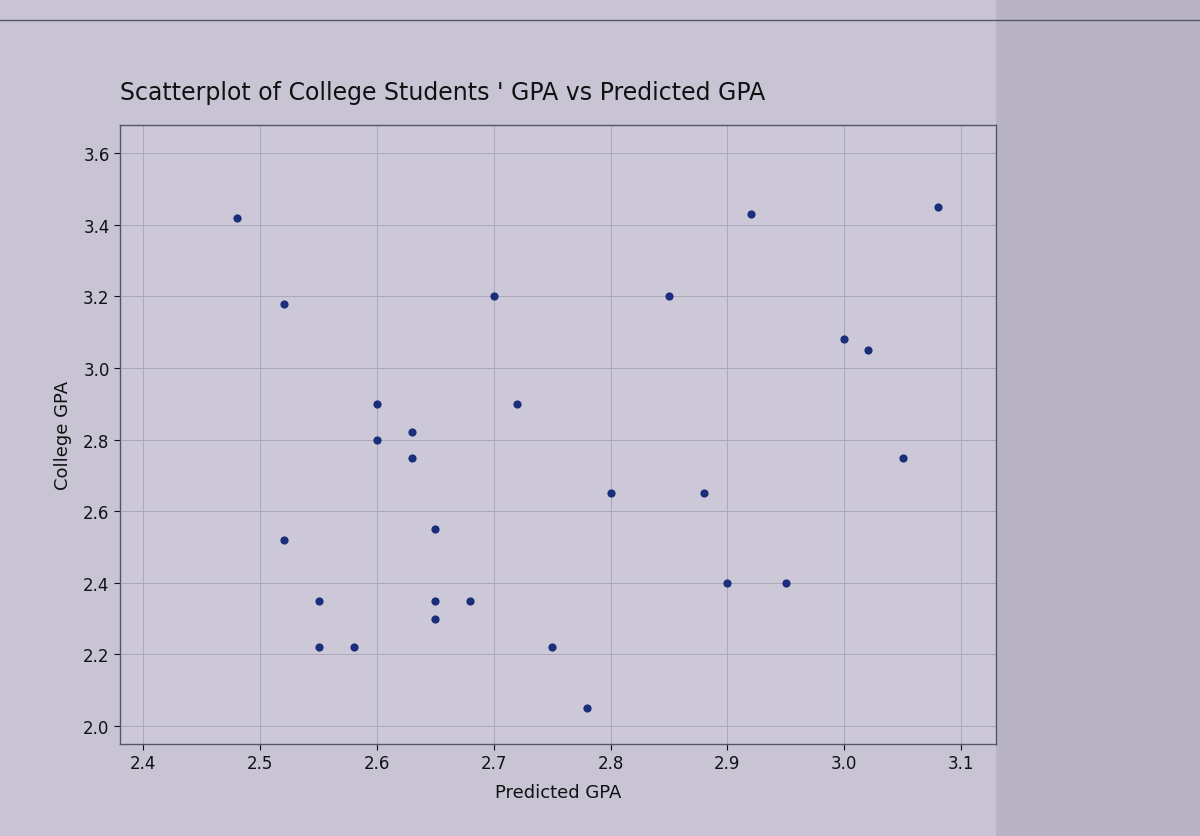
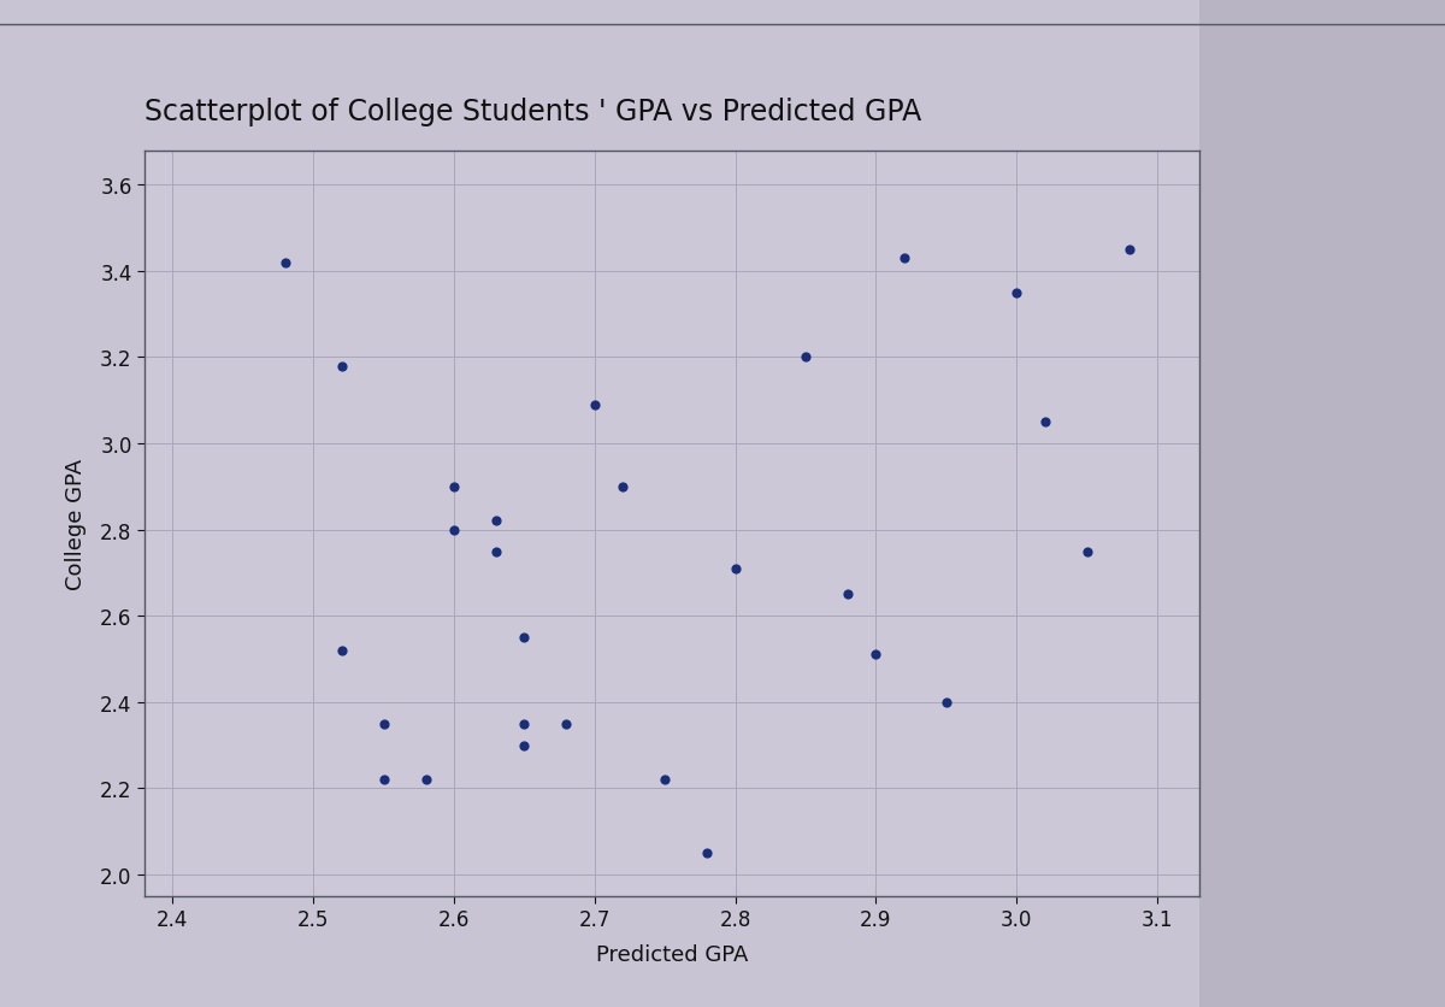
2.7: 3.20 -> 3.09
2.8: 2.65 -> 2.71
2.9: 2.40 -> 2.51
3.0: 3.08 -> 3.35
